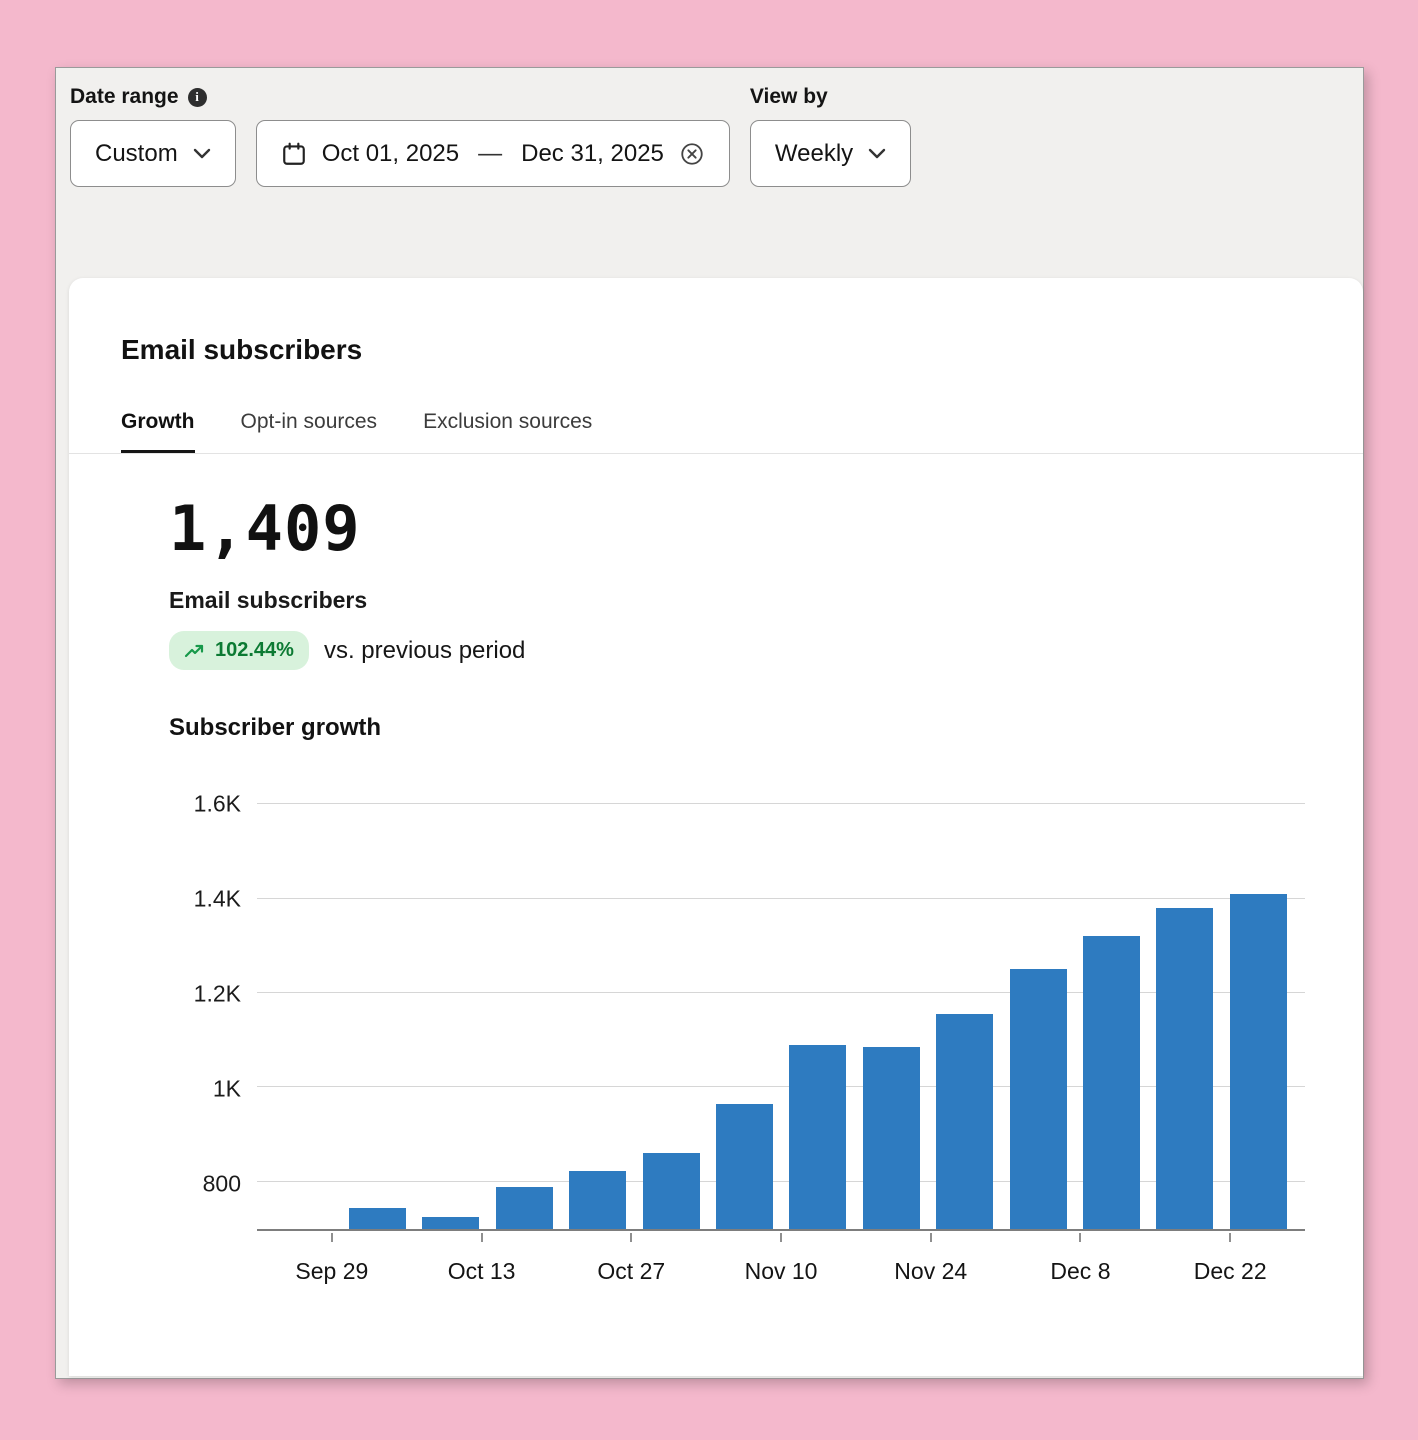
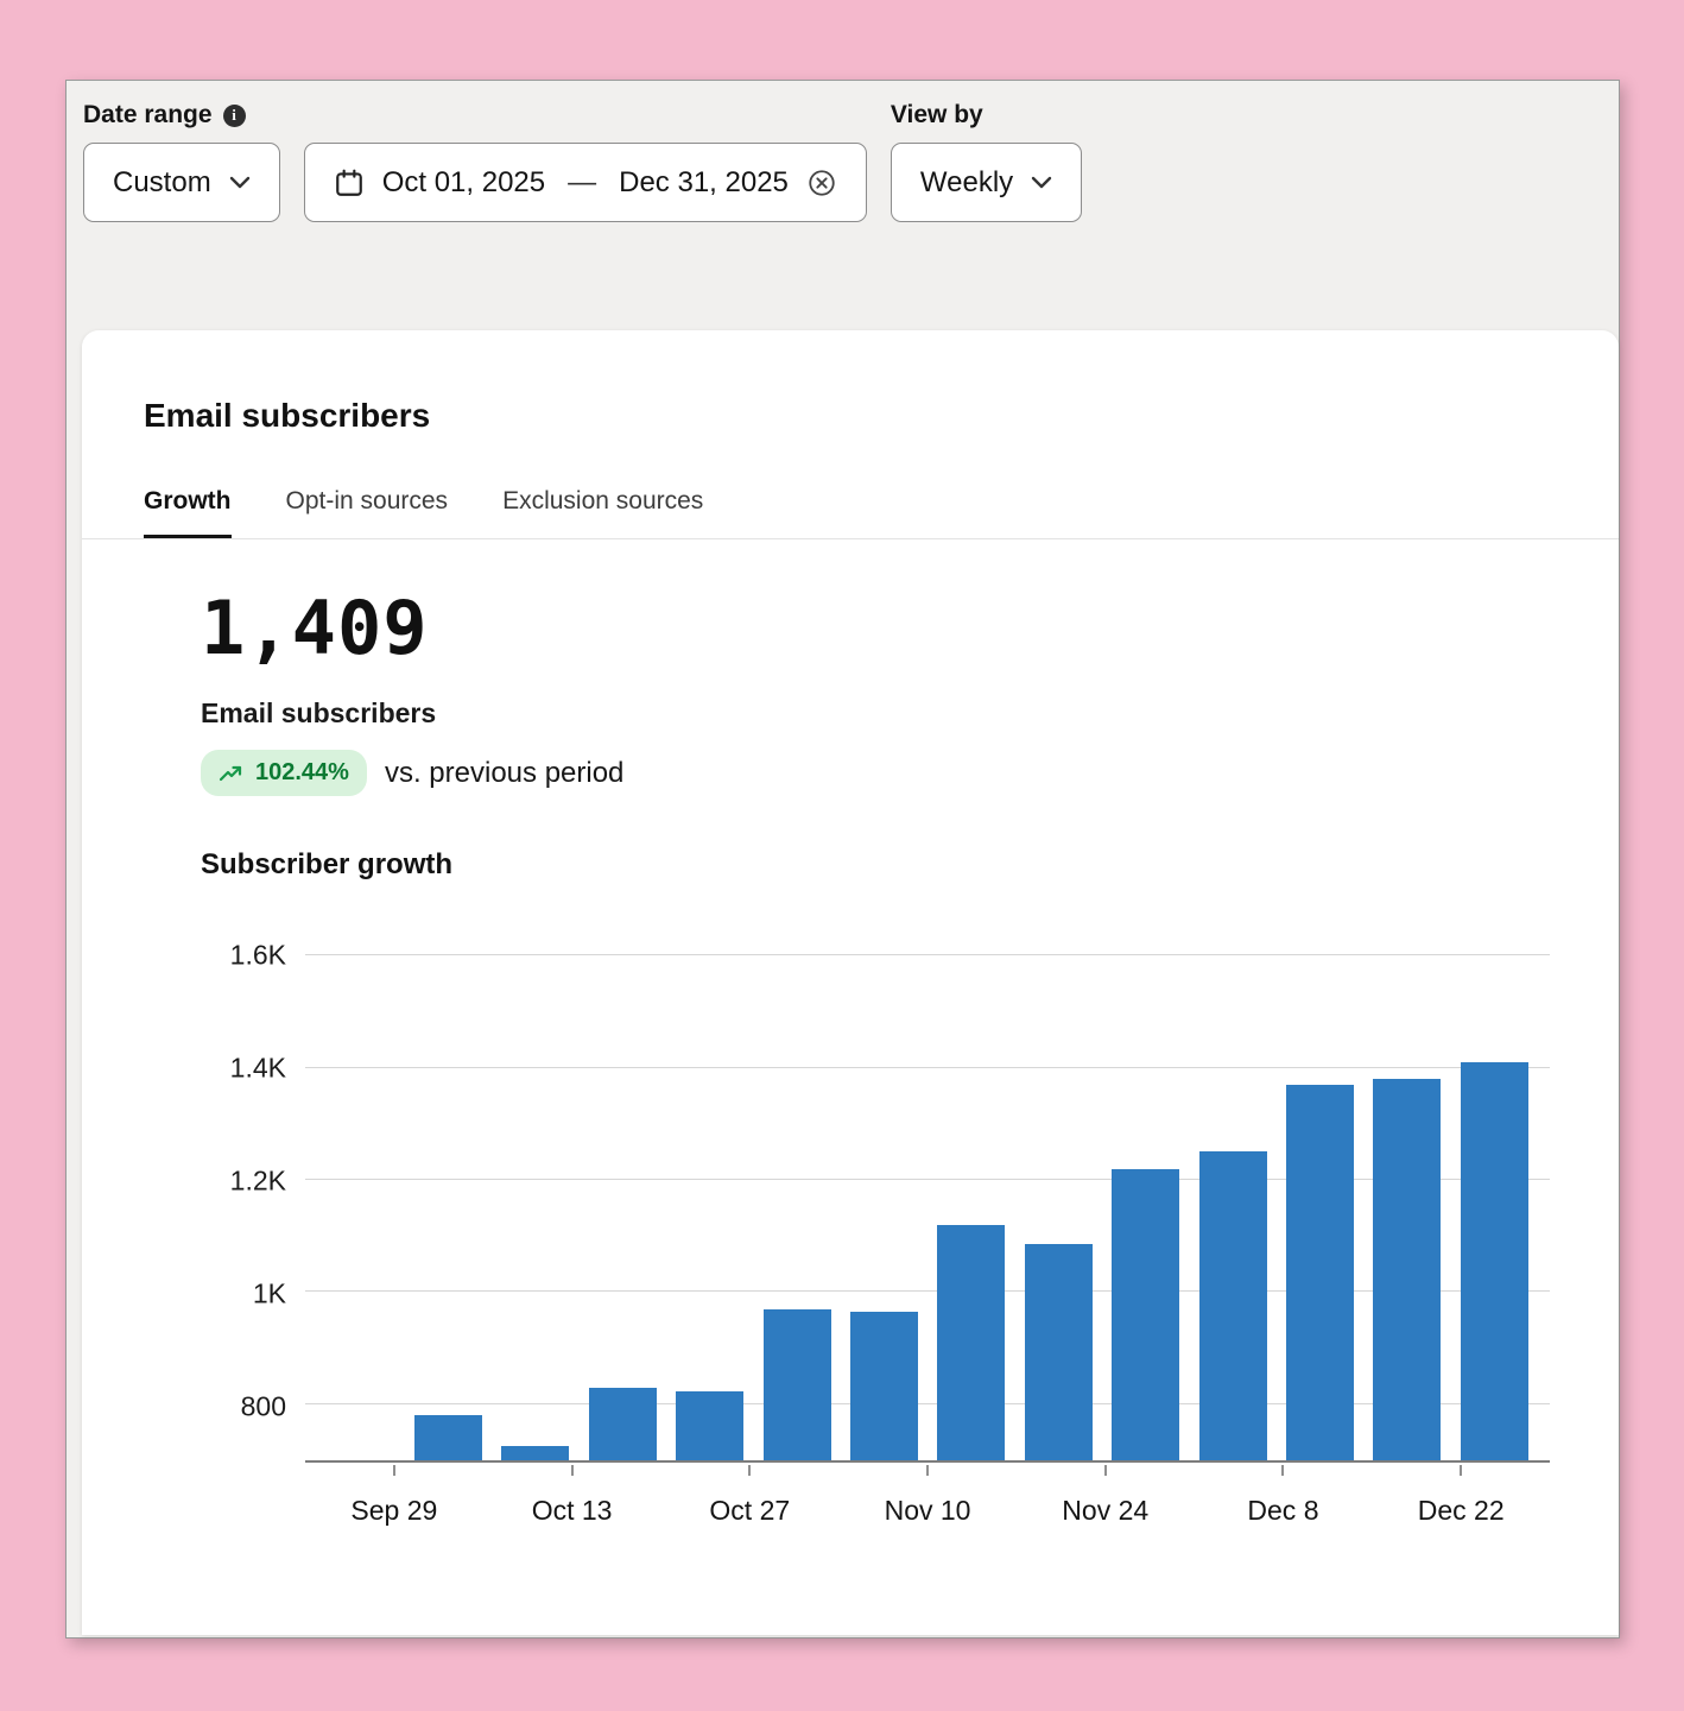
Sep 29: 0.74K -> 0.78K
Oct 13: 0.79K -> 0.83K
Oct 27: 0.86K -> 0.97K
Nov 10: 1.09K -> 1.12K
Nov 24: 1.16K -> 1.22K
Dec 8: 1.32K -> 1.37K
